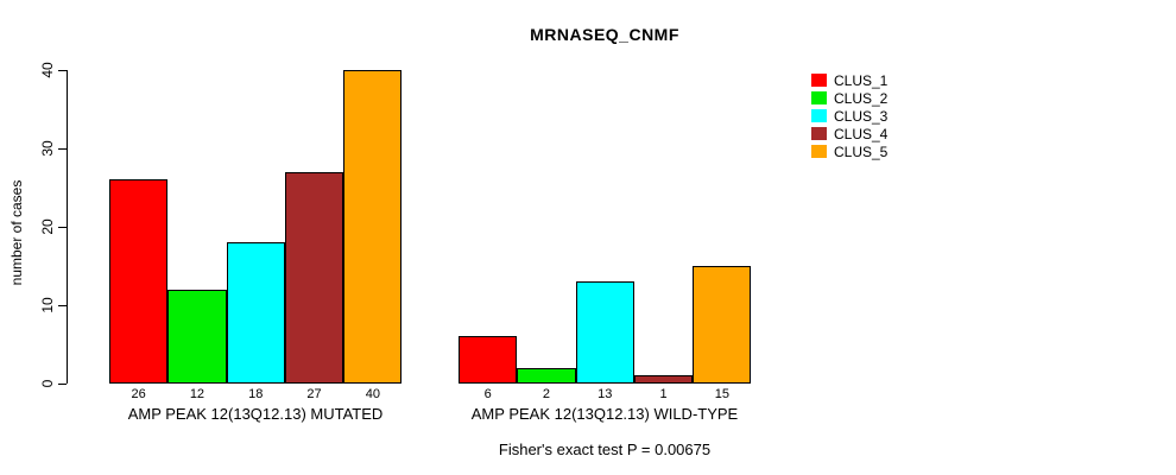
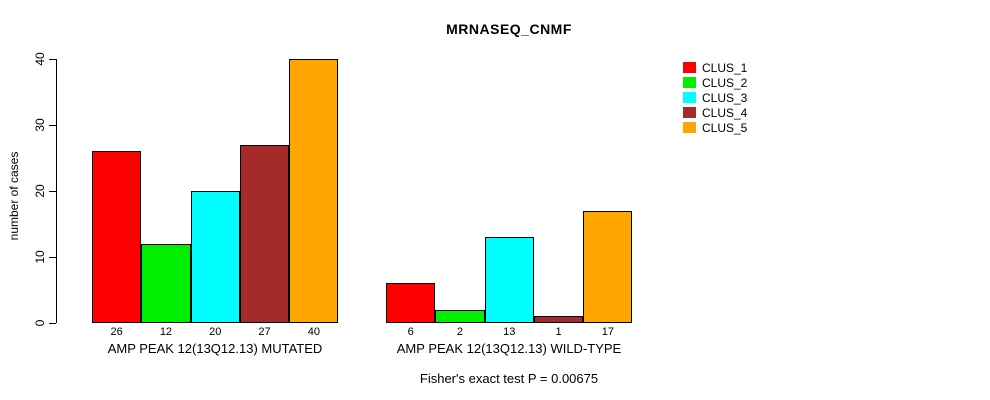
CLUS_3/AMP PEAK 12(13Q12.13) MUTATED: 18 -> 20
CLUS_5/AMP PEAK 12(13Q12.13) WILD-TYPE: 15 -> 17
